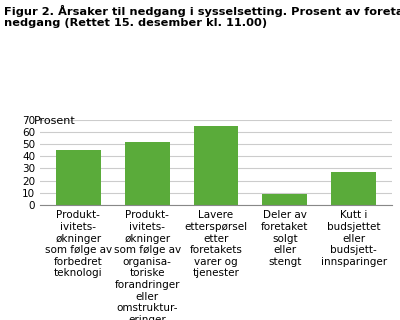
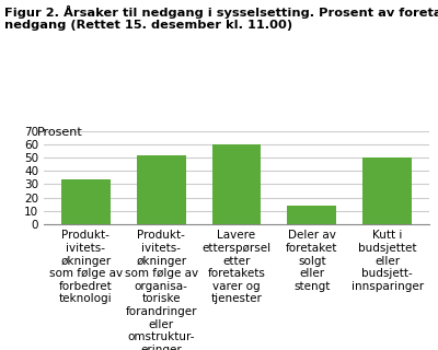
Produkt- ivitets- økninger som følge av forbedret teknologi: 45 -> 34
Lavere etterspørsel etter foretakets varer og tjenester: 65 -> 60
Deler av foretaket solgt eller stengt: 9 -> 14
Kutt i budsjettet eller budsjett- innsparinger: 27 -> 50
